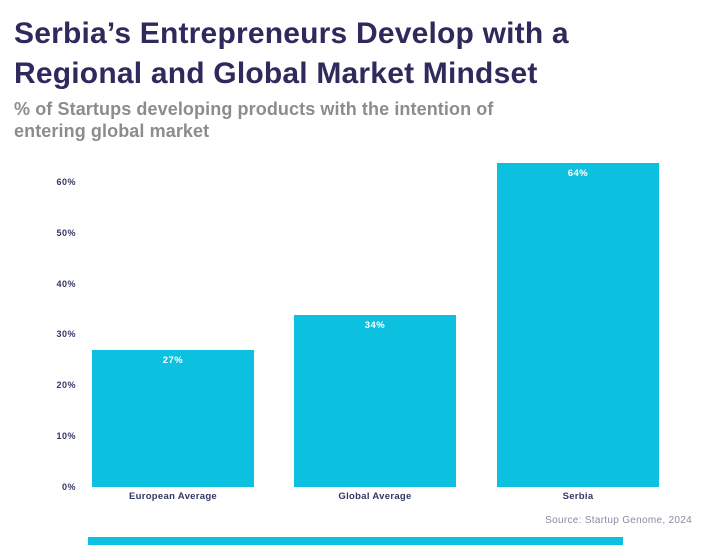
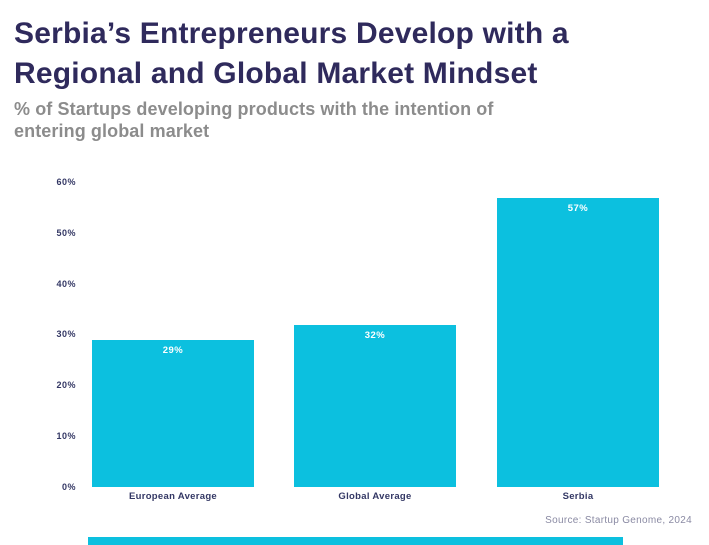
European Average: 27% -> 29%
Global Average: 34% -> 32%
Serbia: 64% -> 57%
